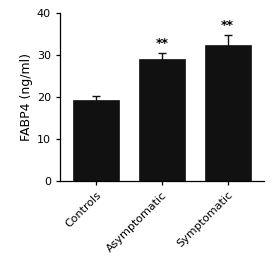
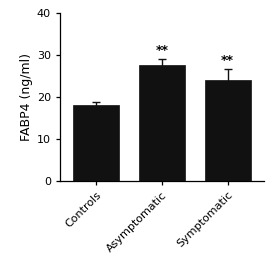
Controls: 19.3 -> 18.0
Asymptomatic: 29.0 -> 27.5
Symptomatic: 32.3 -> 24.0
